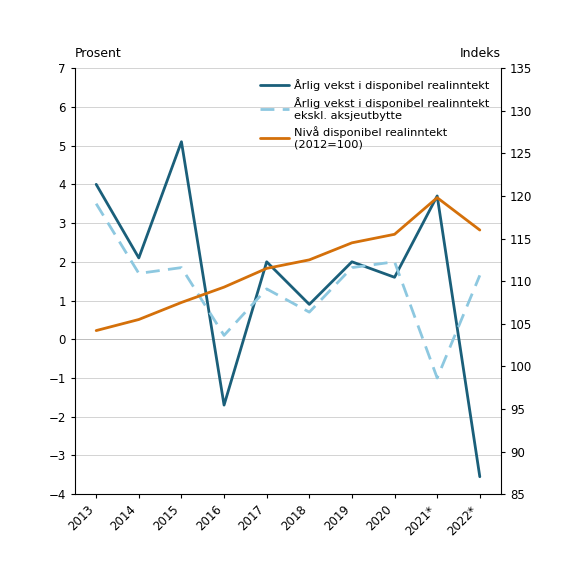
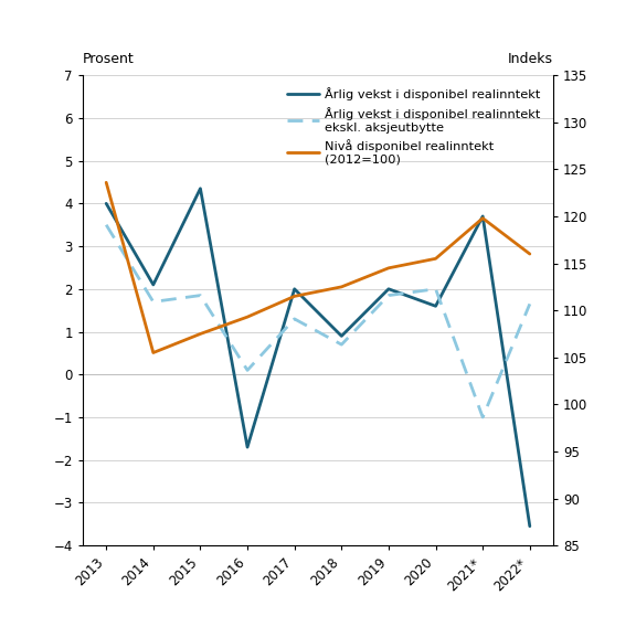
Nivå disponibel realinntekt (2012=100)/2013: 104.2 -> 123.6
Årlig vekst i disponibel realinntekt/2015: 5.10 -> 4.35
